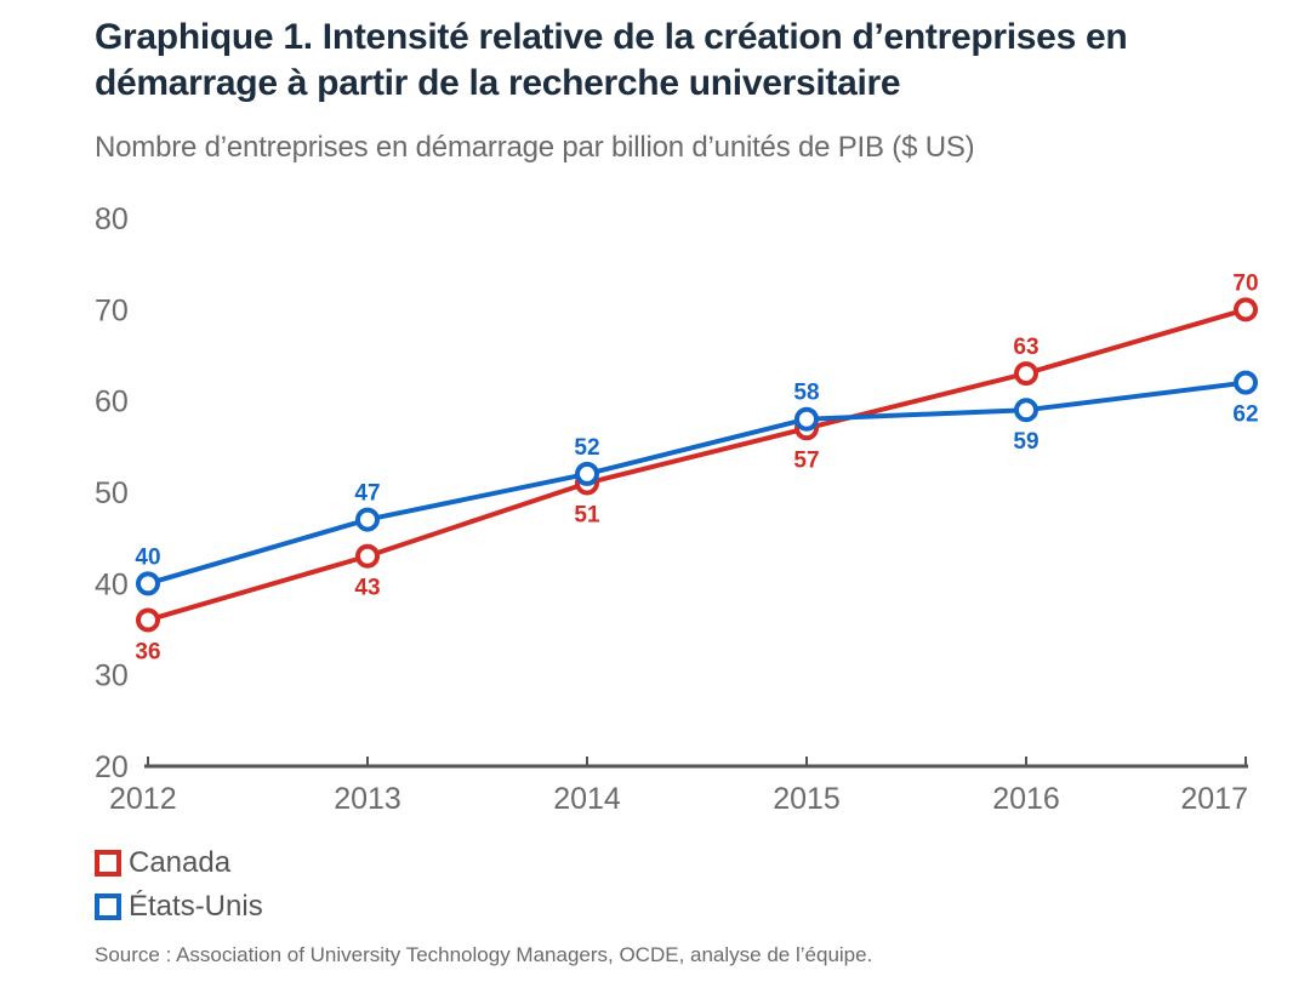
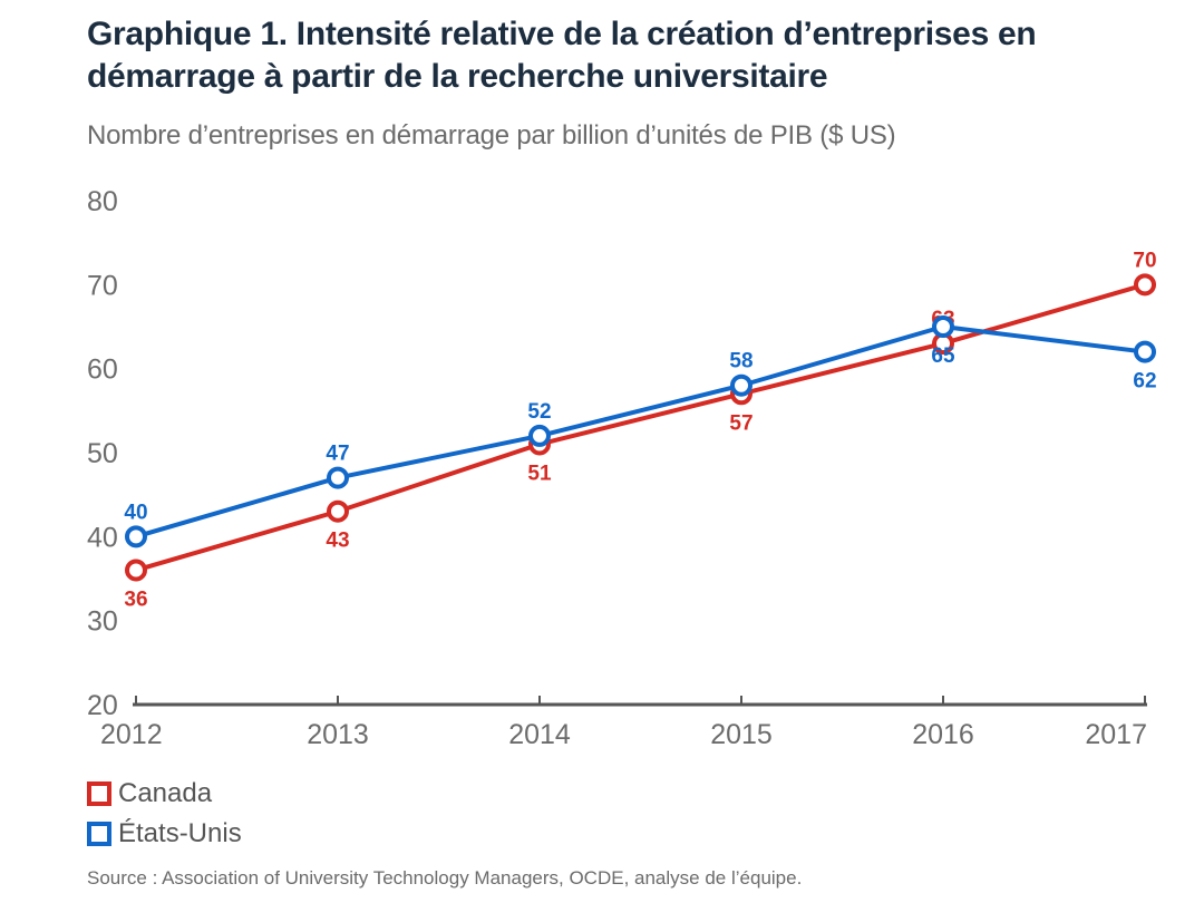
États-Unis/2016: 59 -> 65
